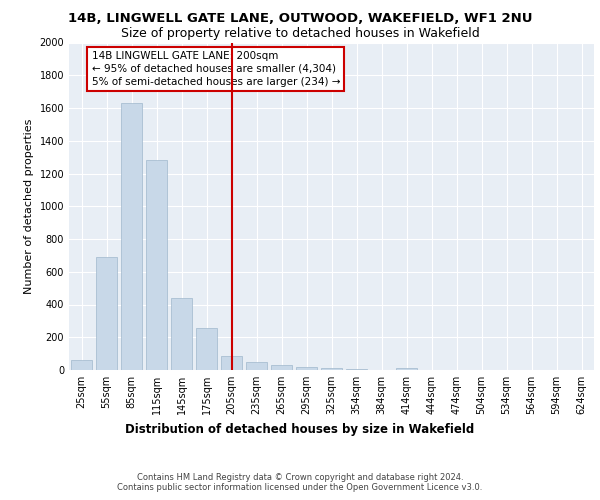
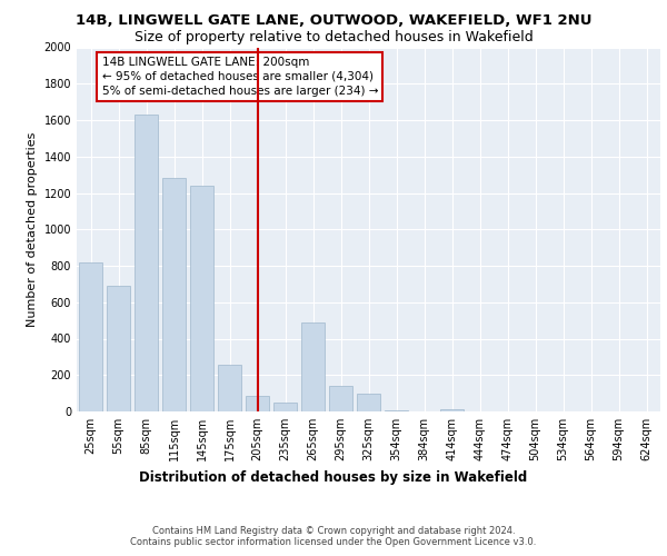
25sqm: 60 -> 820
145sqm: 440 -> 1240
265sqm: 30 -> 490
295sqm: 20 -> 140
325sqm: 10 -> 100
